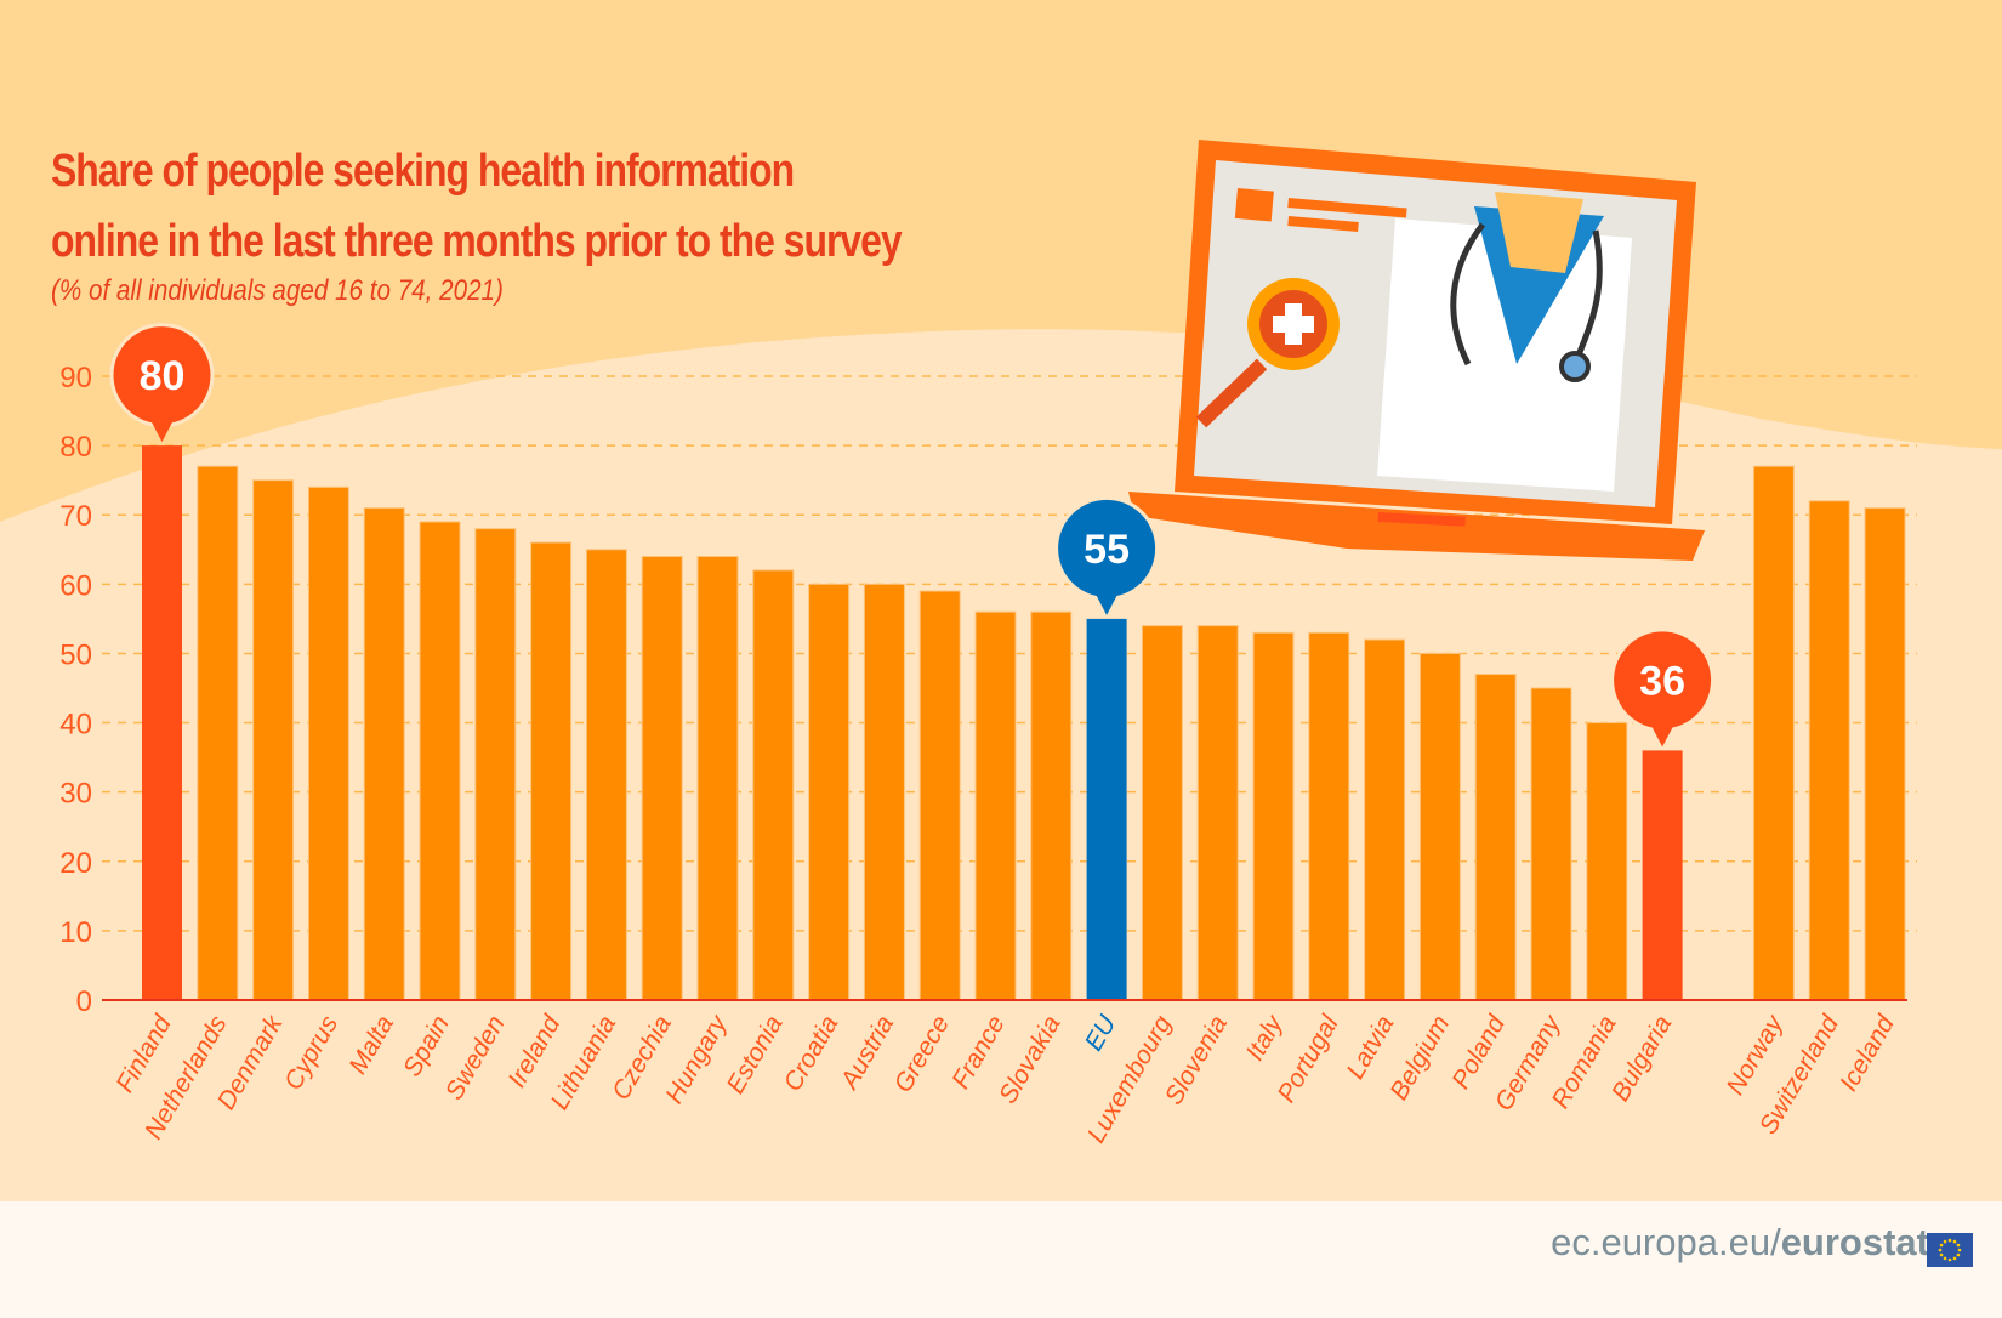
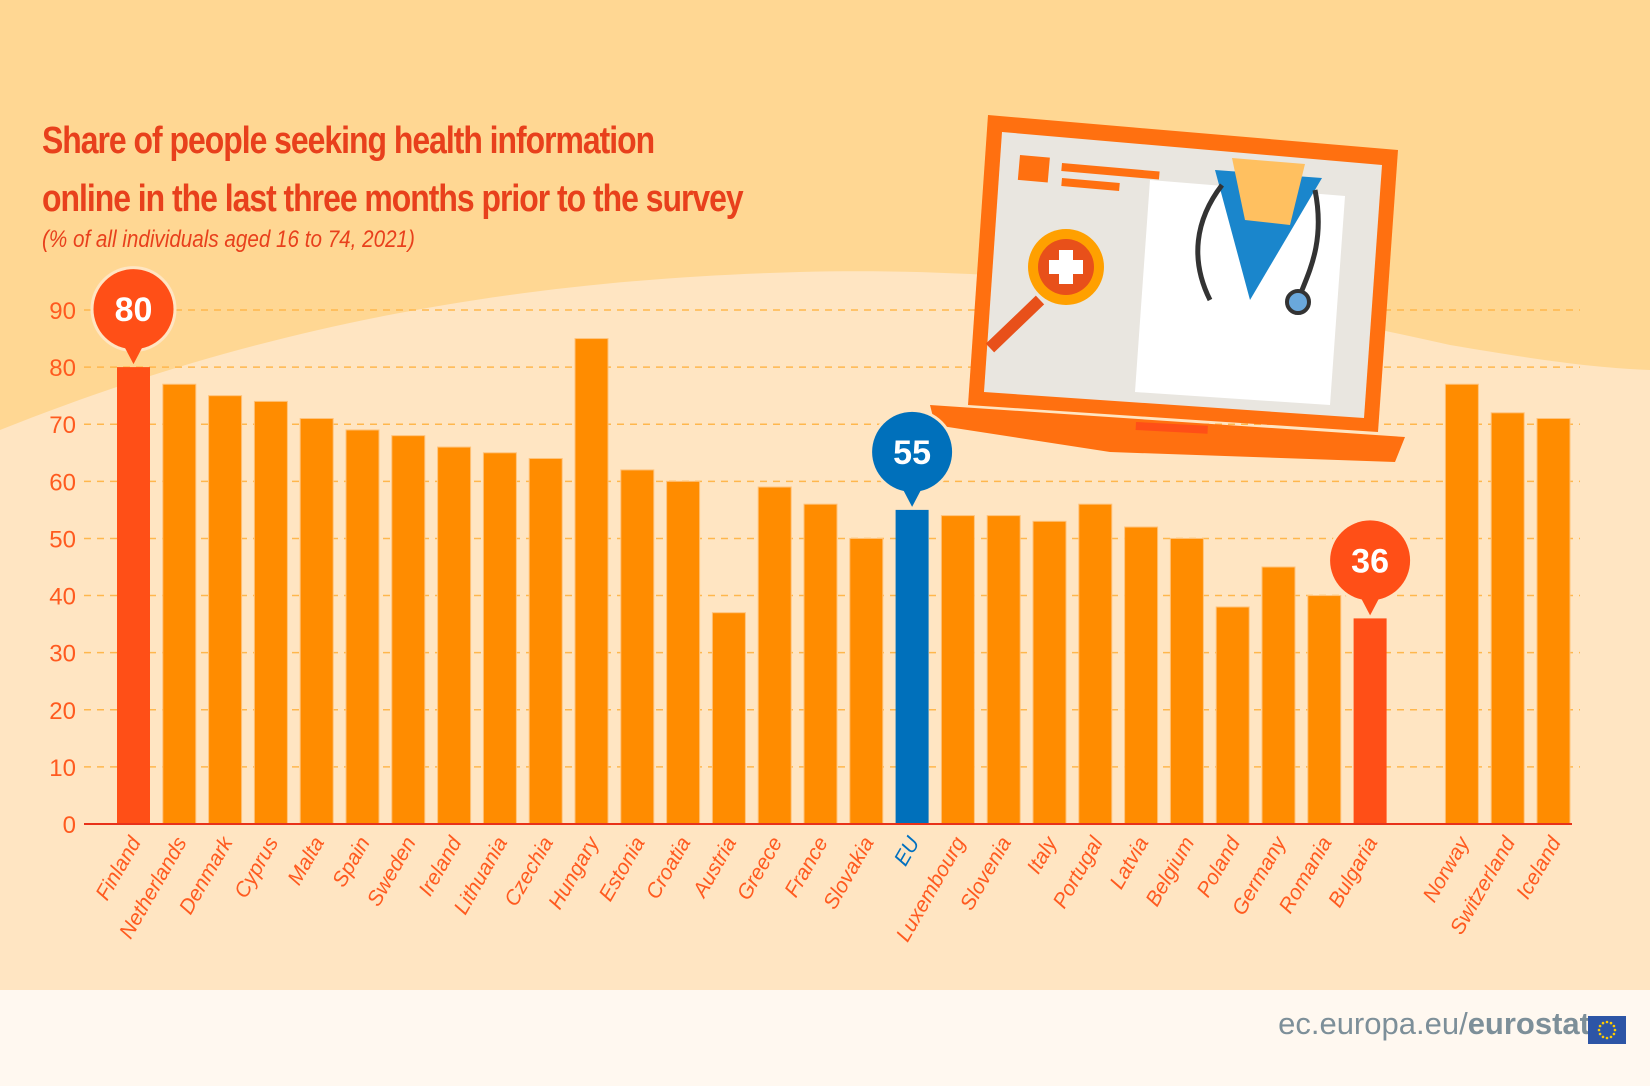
Hungary: 64 -> 85
Austria: 60 -> 37
Slovakia: 56 -> 50
Portugal: 53 -> 56
Poland: 47 -> 38
